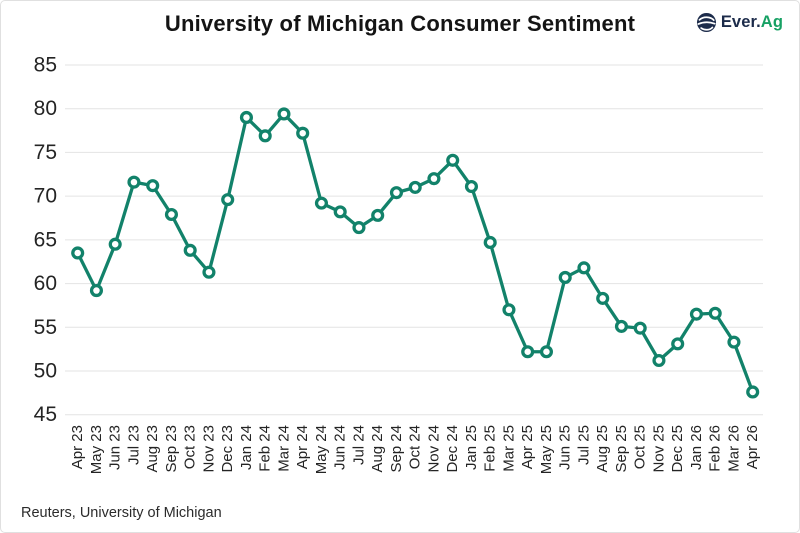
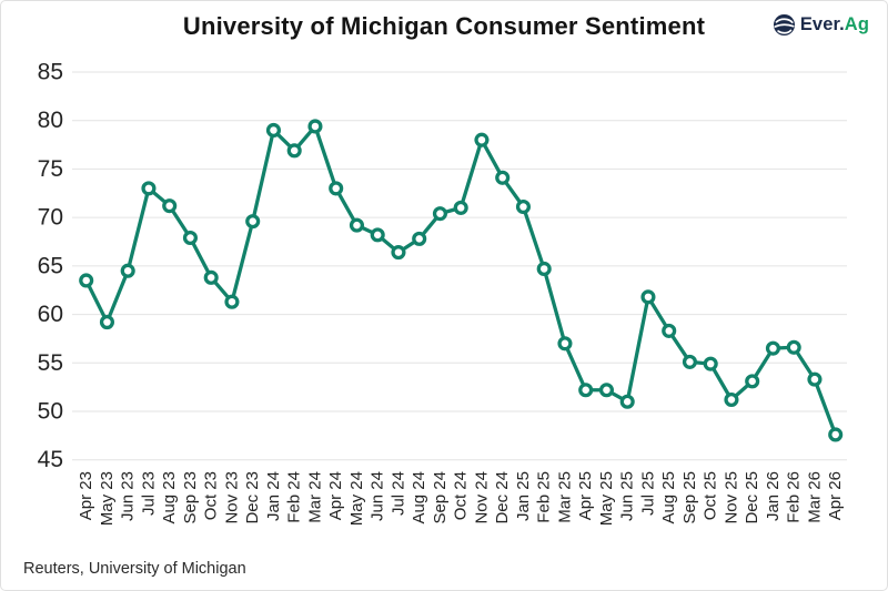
Jul 23: 72 -> 73
Apr 24: 77 -> 73
Nov 24: 72 -> 78
Jun 25: 61 -> 51
